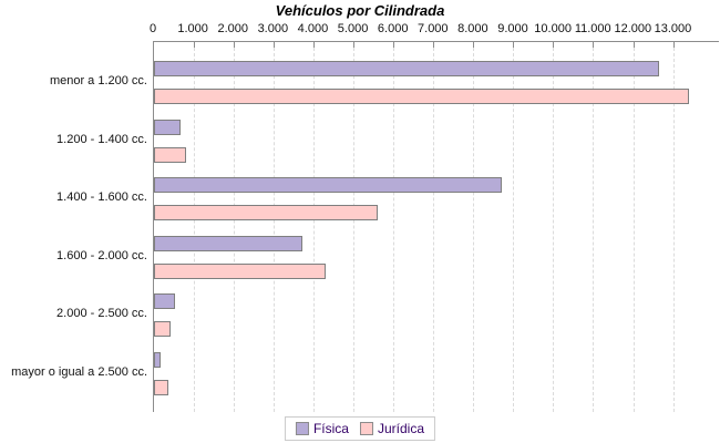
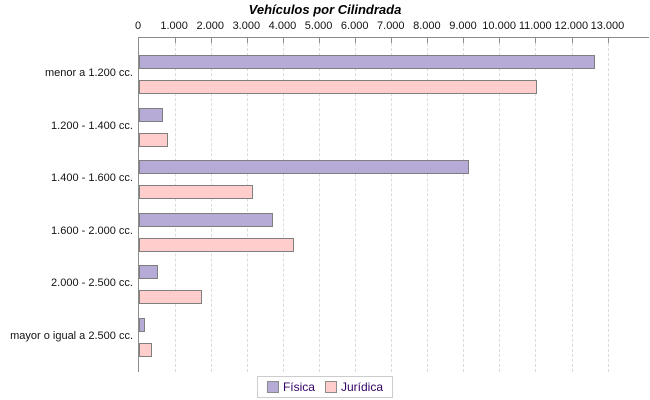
Jurídica/menor a 1.200 cc.: 13400 -> 11000
Física/1.400 - 1.600 cc.: 8600 -> 9100
Jurídica/1.400 - 1.600 cc.: 5600 -> 3100
Jurídica/2.000 - 2.500 cc.: 400 -> 1700
